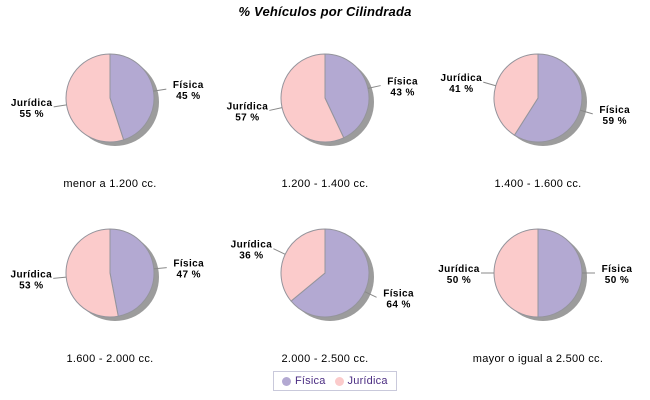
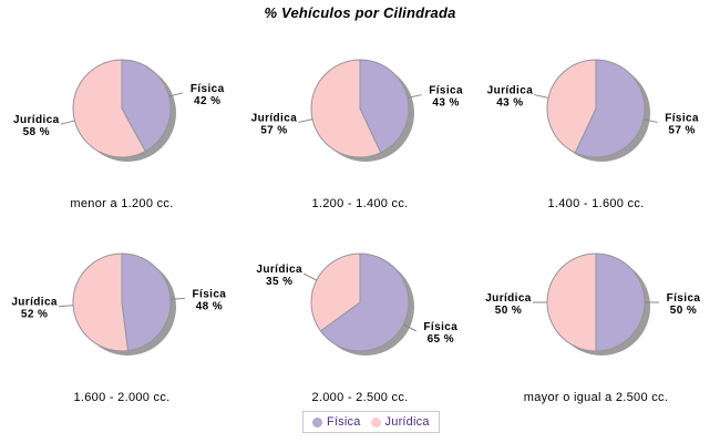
menor a 1.200 cc./Física: 45 -> 42
menor a 1.200 cc./Jurídica: 55 -> 58
1.400 - 1.600 cc./Física: 59 -> 57
1.400 - 1.600 cc./Jurídica: 41 -> 43
1.600 - 2.000 cc./Física: 47 -> 48
1.600 - 2.000 cc./Jurídica: 53 -> 52
2.000 - 2.500 cc./Física: 64 -> 65
2.000 - 2.500 cc./Jurídica: 36 -> 35
